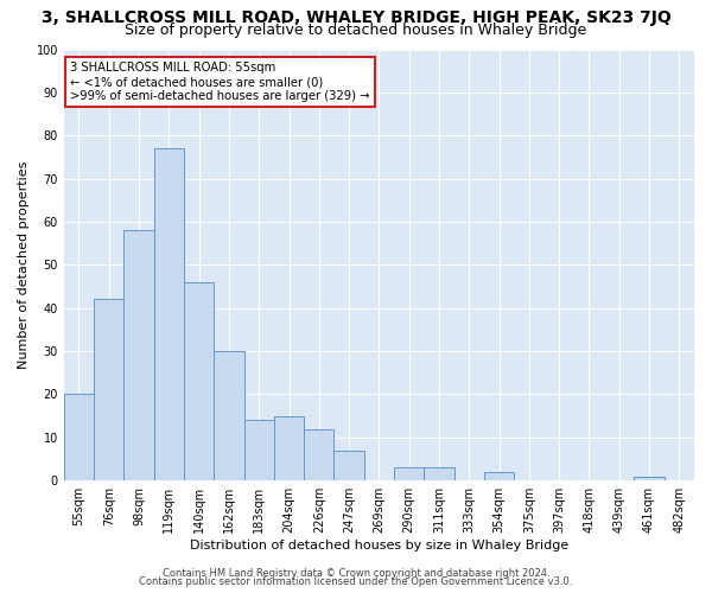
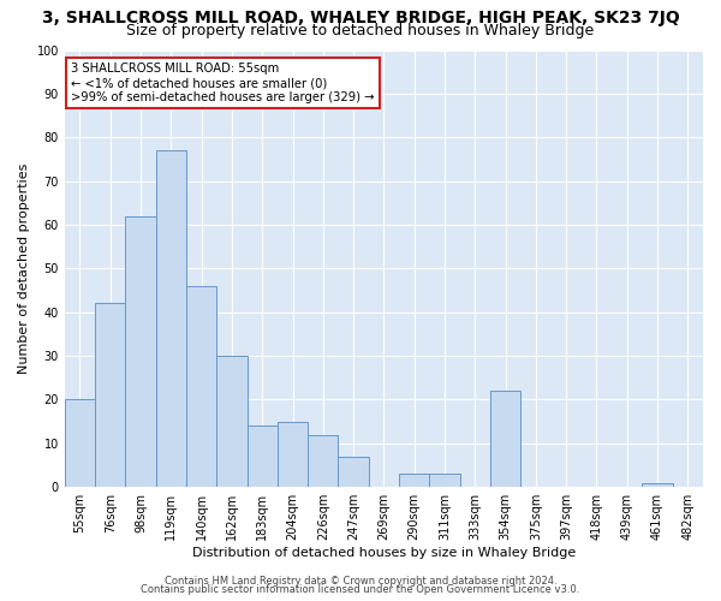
98sqm: 58 -> 62
354sqm: 2 -> 22
